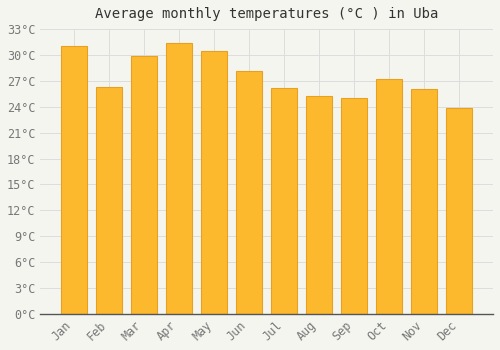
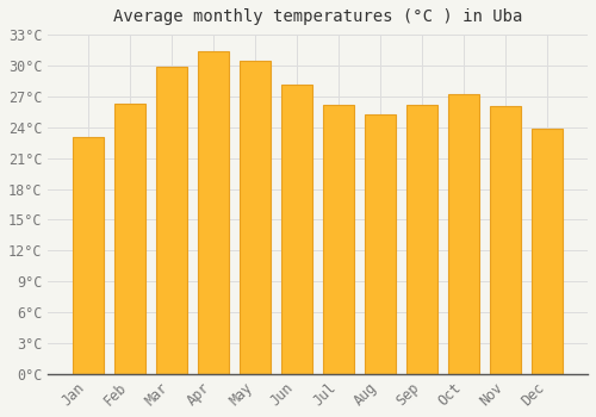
Jan: 31.0°C -> 23.0°C
Sep: 25.0°C -> 26.2°C
